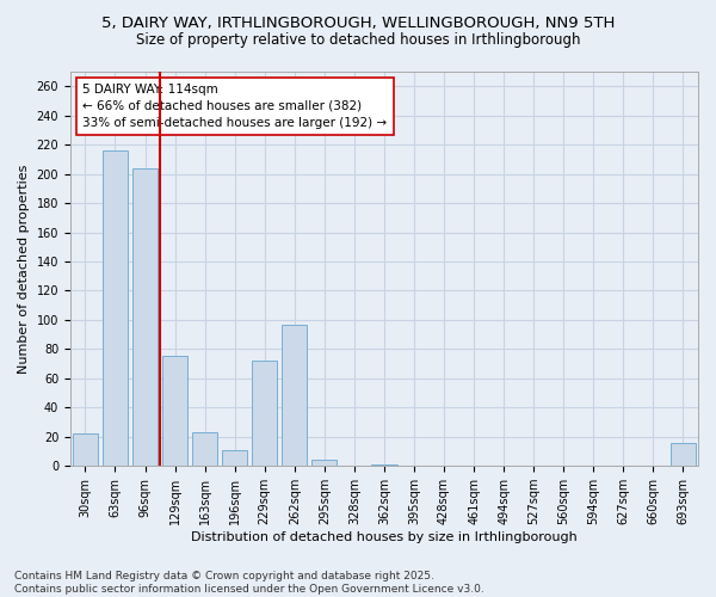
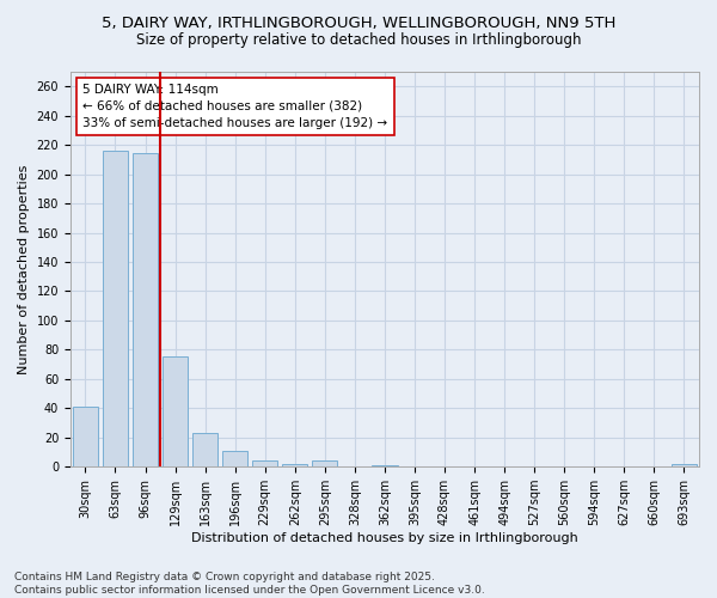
30sqm: 22 -> 41
96sqm: 204 -> 214
229sqm: 72 -> 4
262sqm: 97 -> 2
693sqm: 16 -> 2
